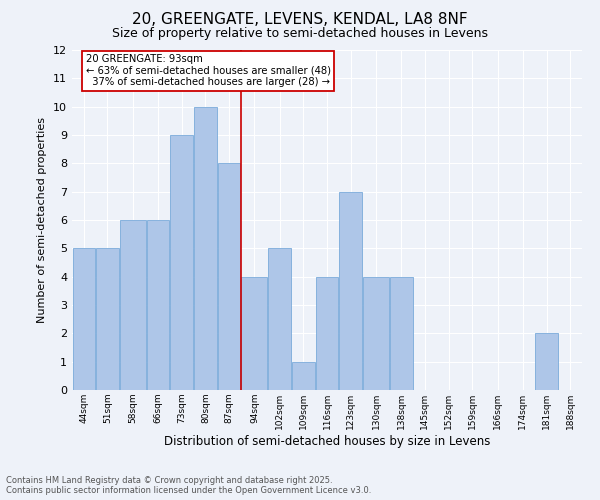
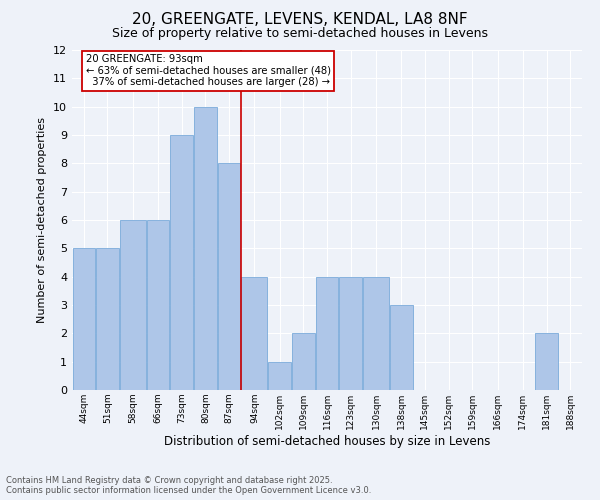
102sqm: 5 -> 1
109sqm: 1 -> 2
123sqm: 7 -> 4
138sqm: 4 -> 3
